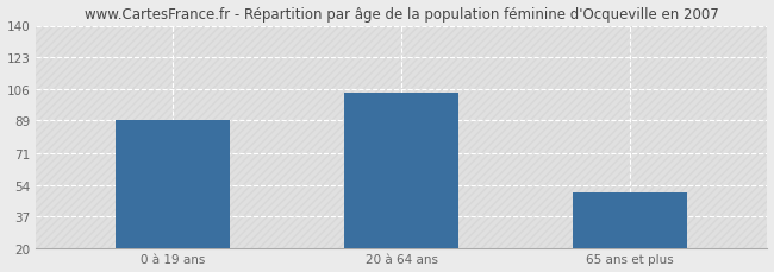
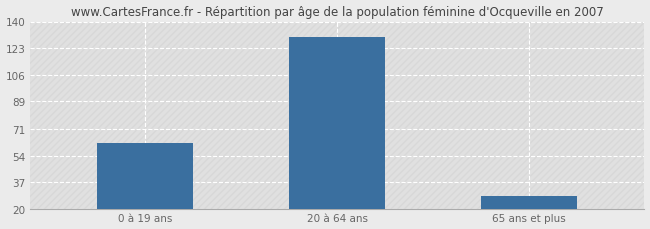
0 à 19 ans: 89 -> 62
20 à 64 ans: 104 -> 130
65 ans et plus: 50 -> 28
